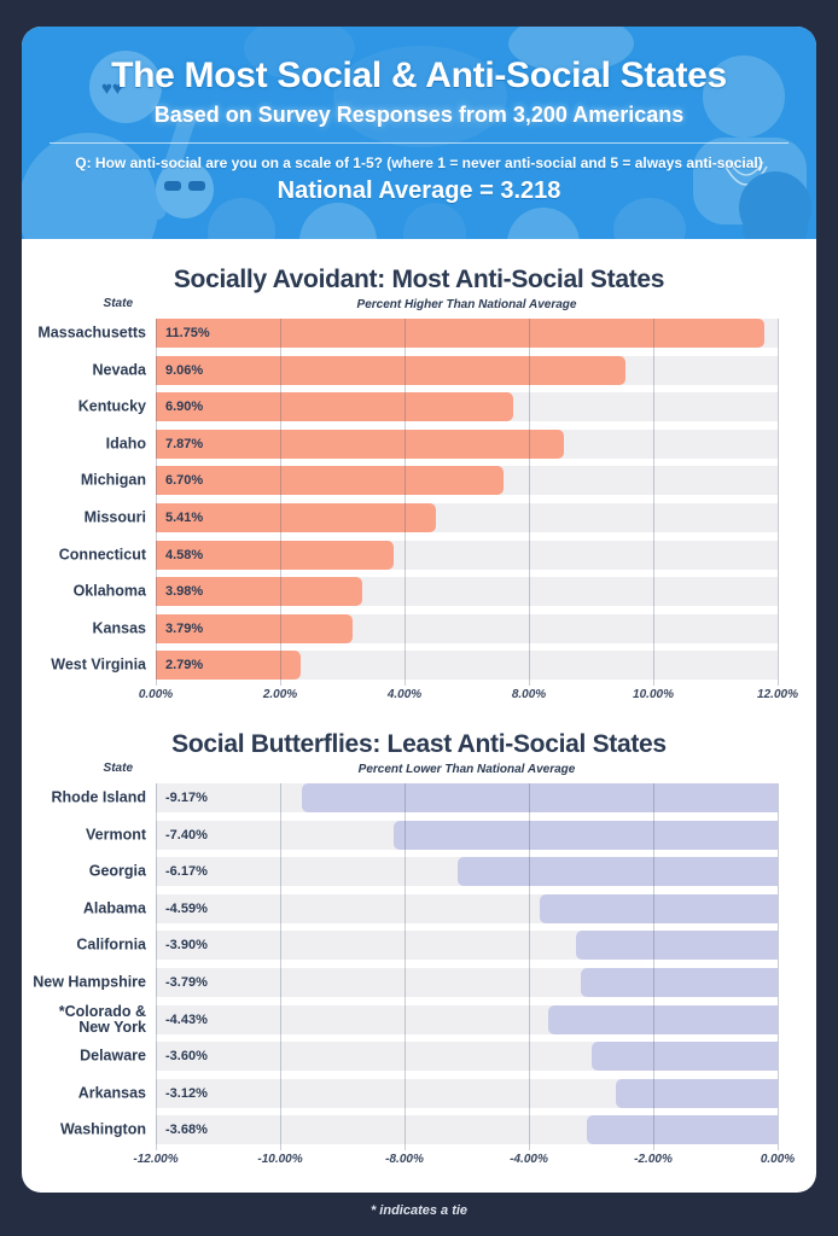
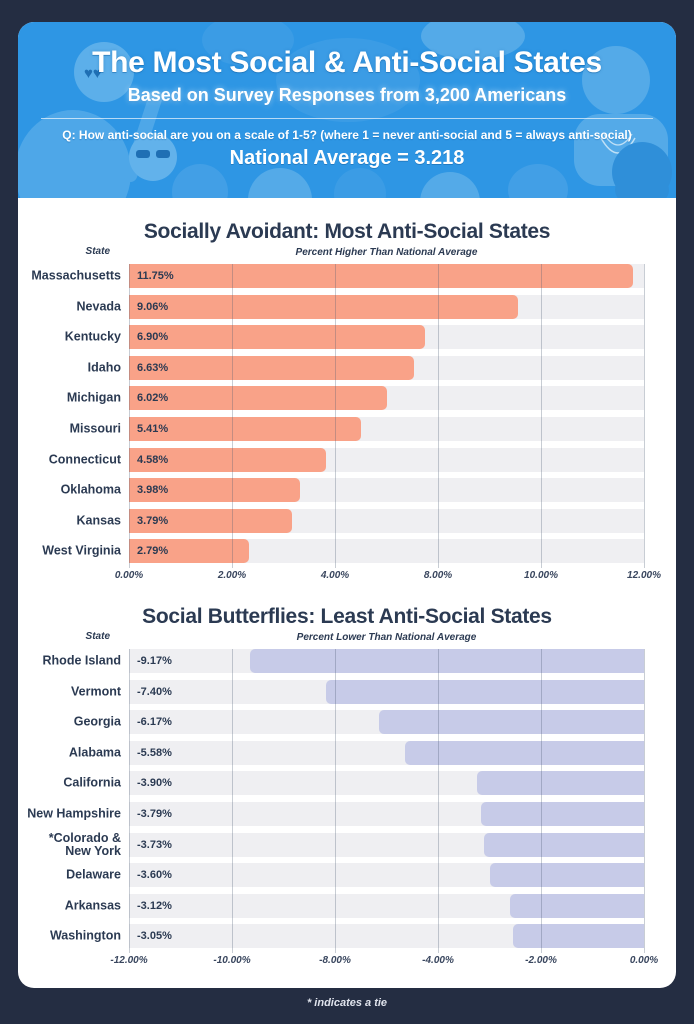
Socially Avoidant: Most Anti-Social States/Idaho: 7.87% -> 6.63%
Socially Avoidant: Most Anti-Social States/Michigan: 6.70% -> 6.02%
Social Butterflies: Least Anti-Social States/Alabama: -4.59% -> -5.58%
Social Butterflies: Least Anti-Social States/*Colorado & New York: -4.43% -> -3.73%
Social Butterflies: Least Anti-Social States/Washington: -3.68% -> -3.05%
